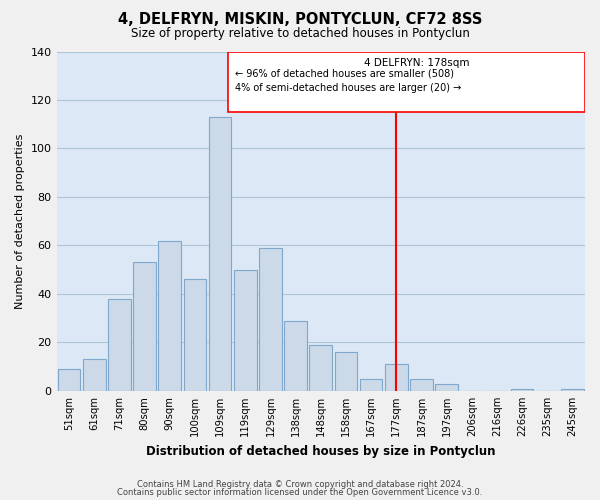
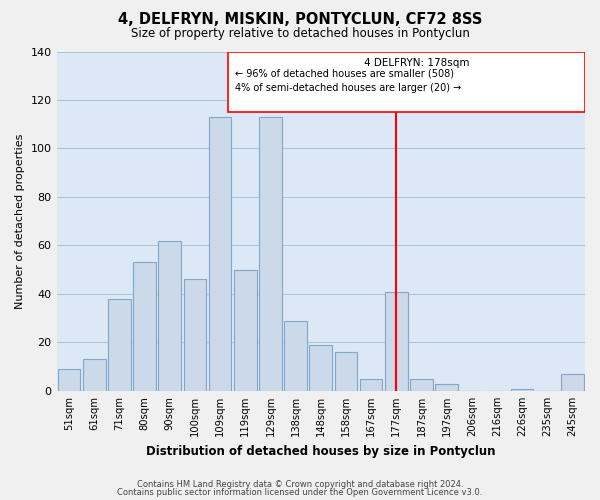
129sqm: 59 -> 113
177sqm: 11 -> 41
245sqm: 1 -> 7
